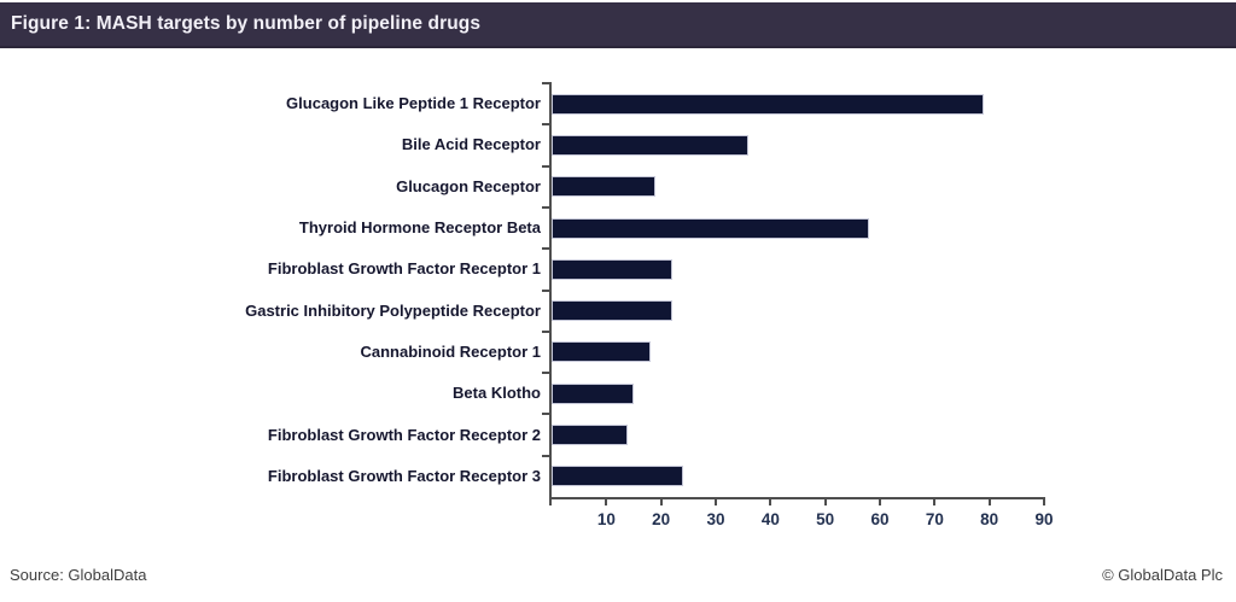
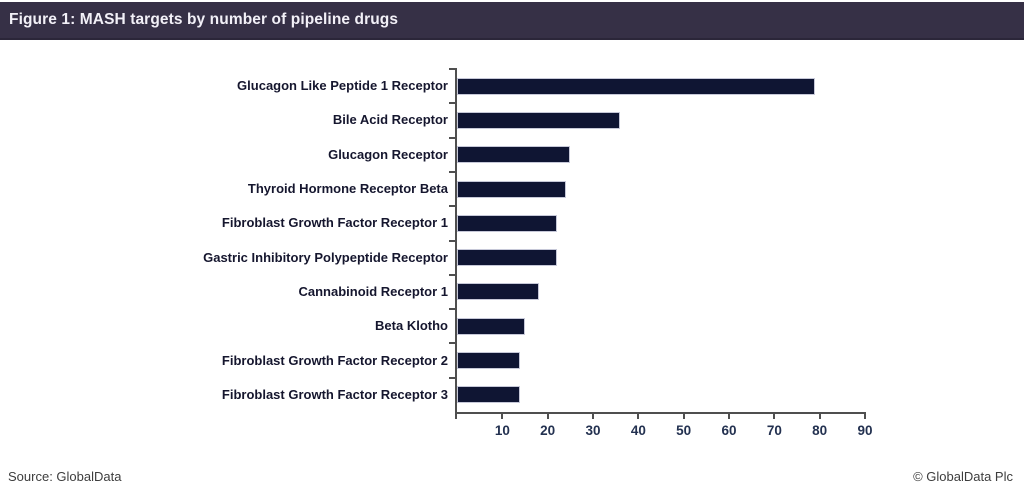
Glucagon Receptor: 19 -> 25
Thyroid Hormone Receptor Beta: 58 -> 24
Fibroblast Growth Factor Receptor 3: 24 -> 14
